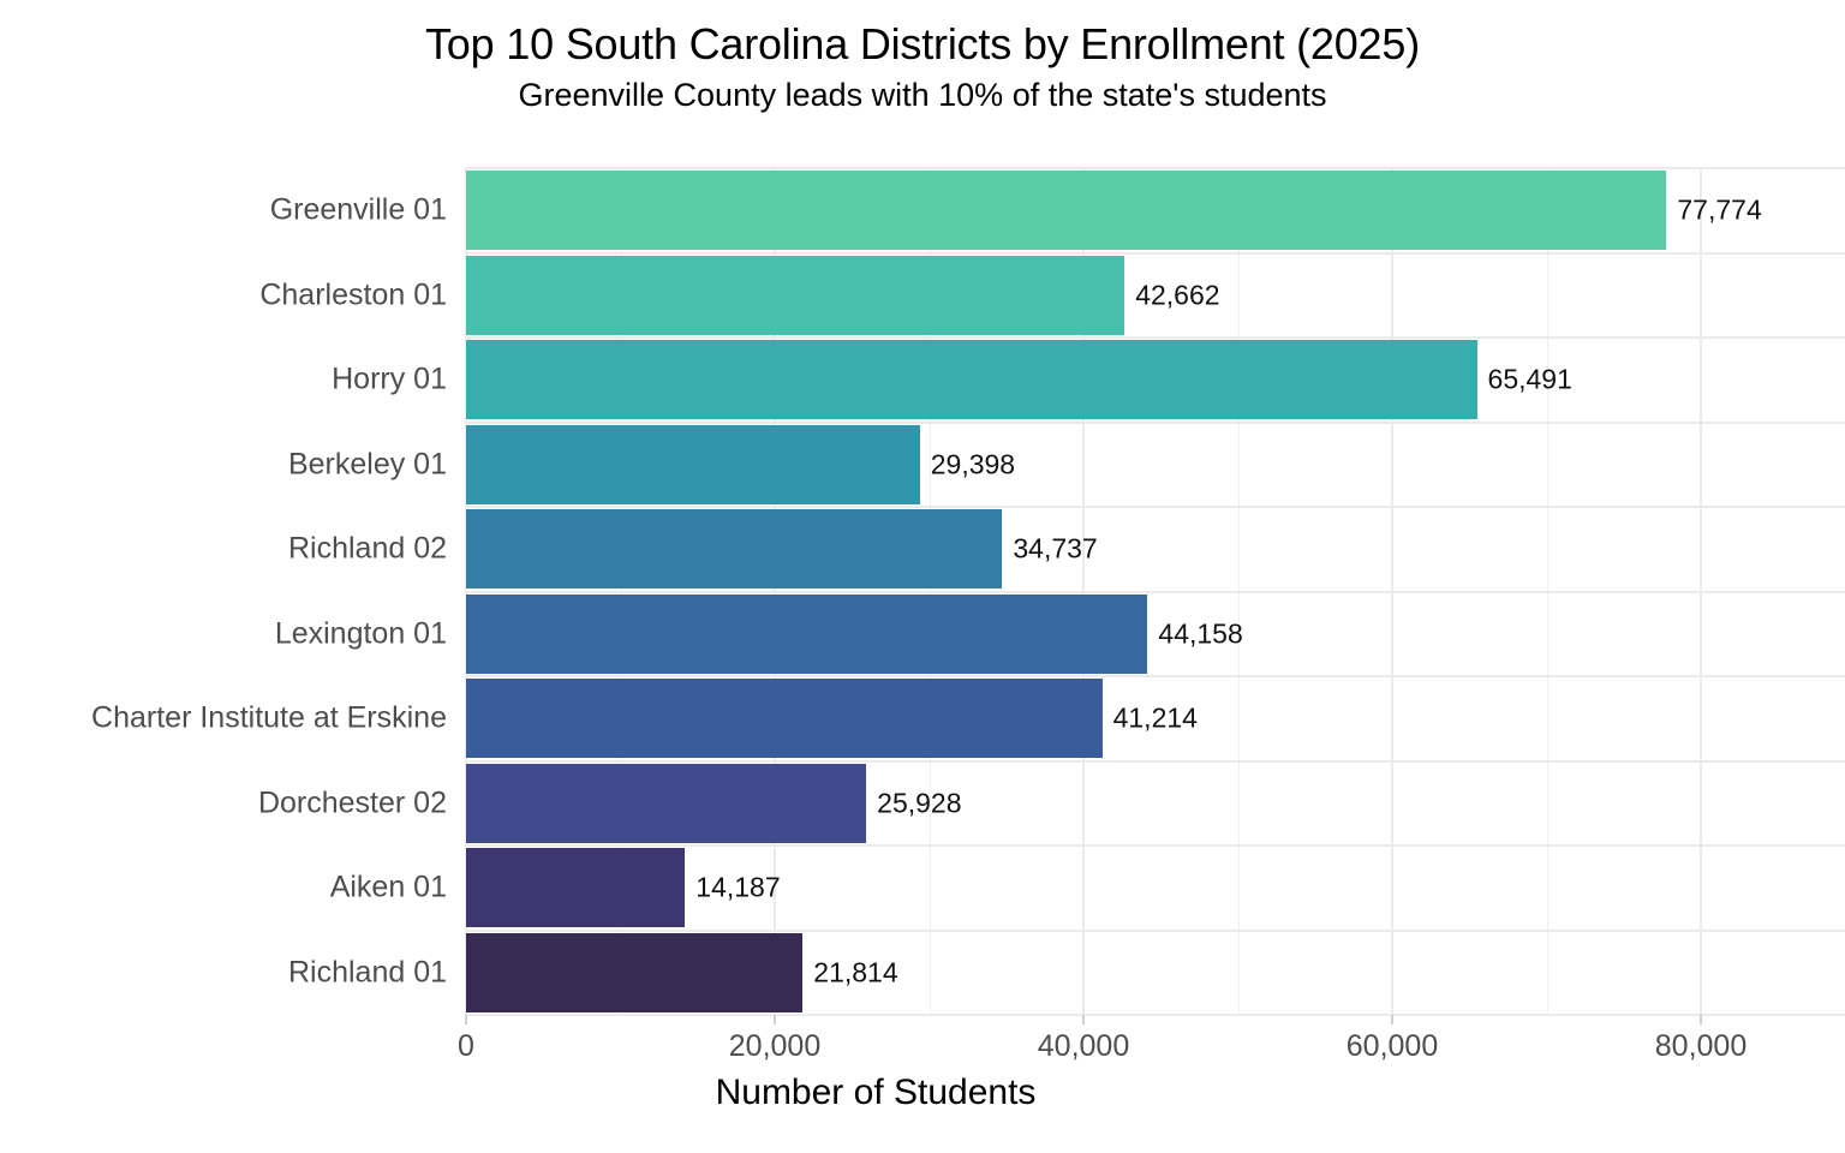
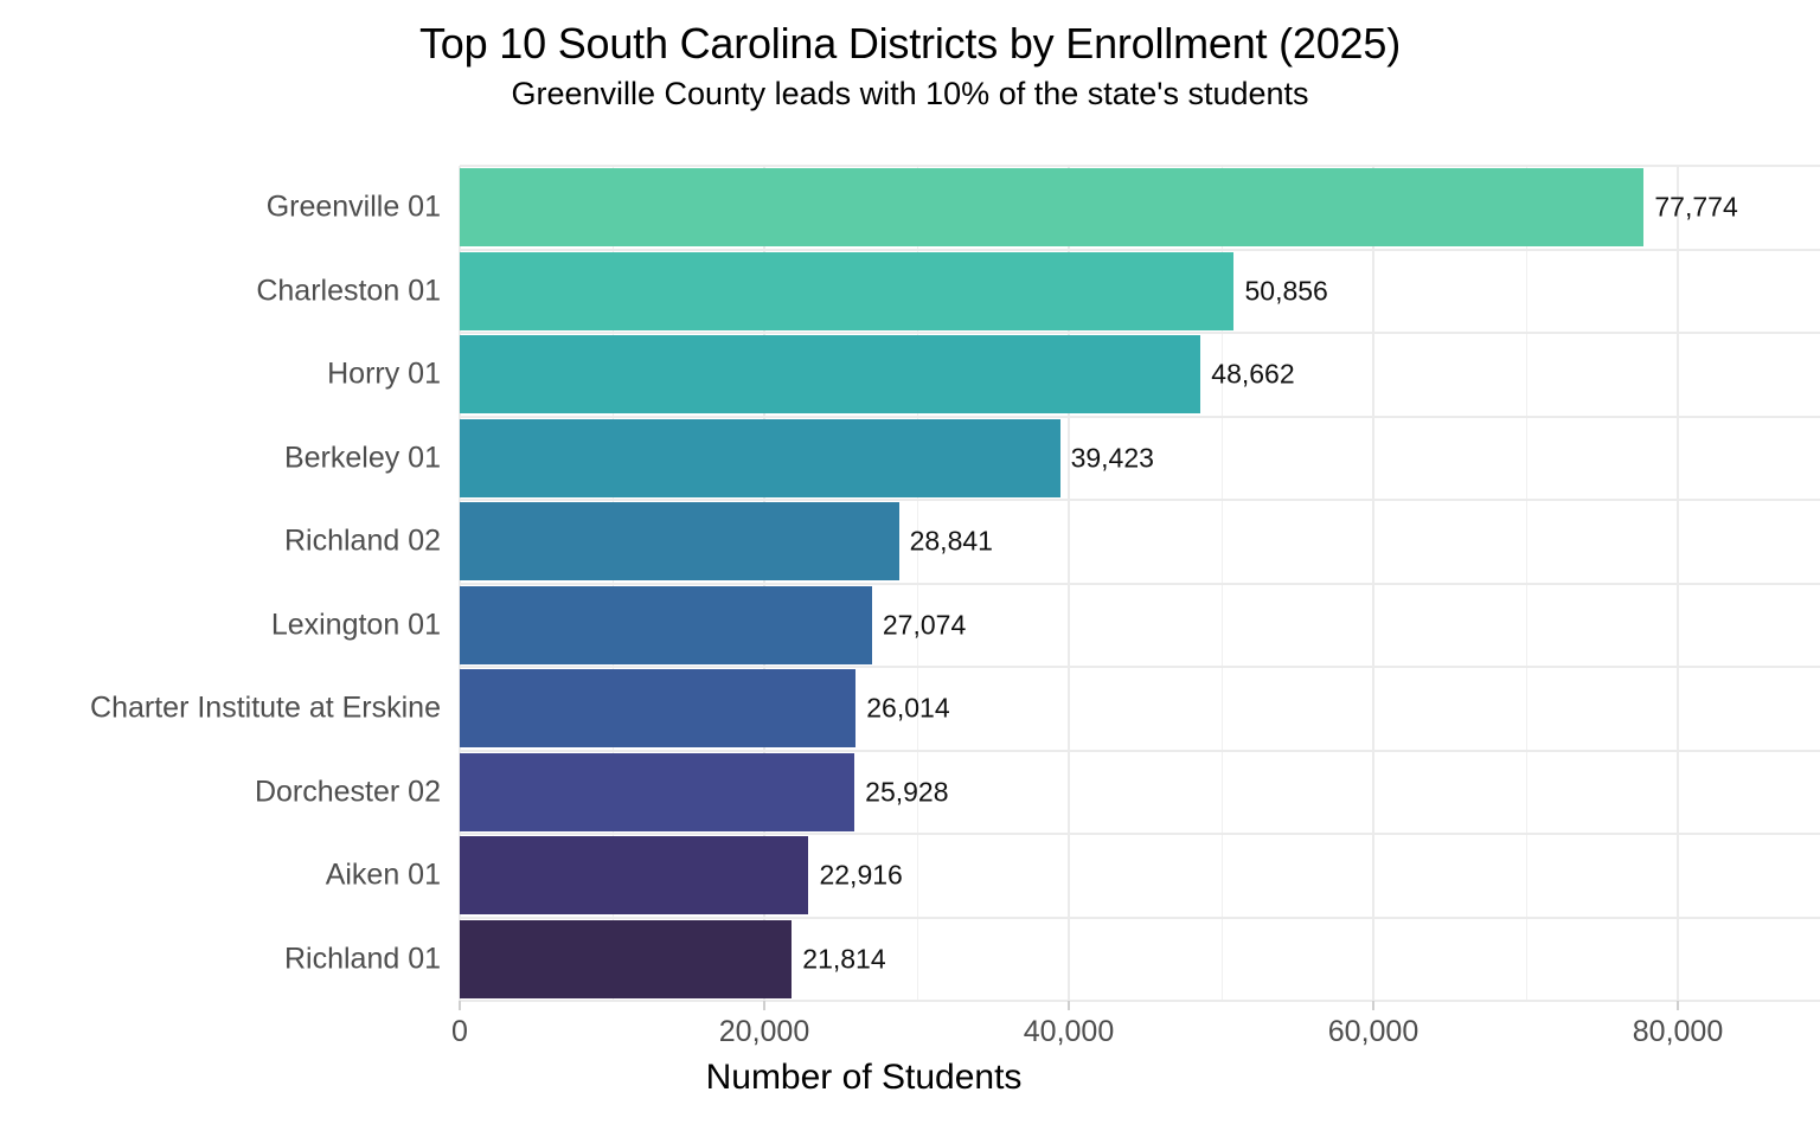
Charleston 01: 42,662 -> 50,856
Horry 01: 65,491 -> 48,662
Berkeley 01: 29,398 -> 39,423
Richland 02: 34,737 -> 28,841
Lexington 01: 44,158 -> 27,074
Charter Institute at Erskine: 41,214 -> 26,014
Aiken 01: 14,187 -> 22,916
